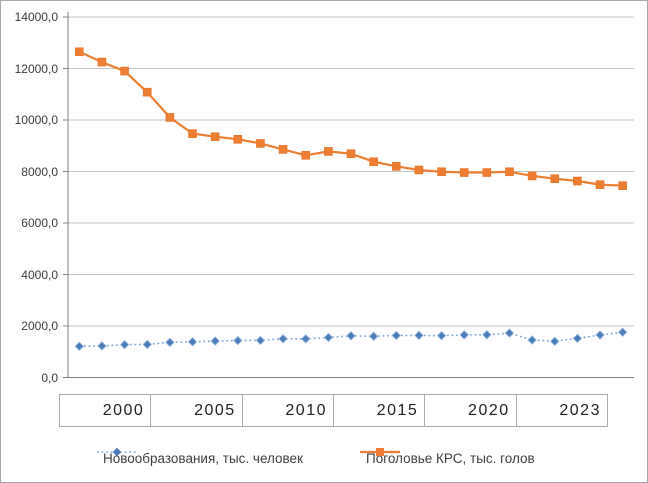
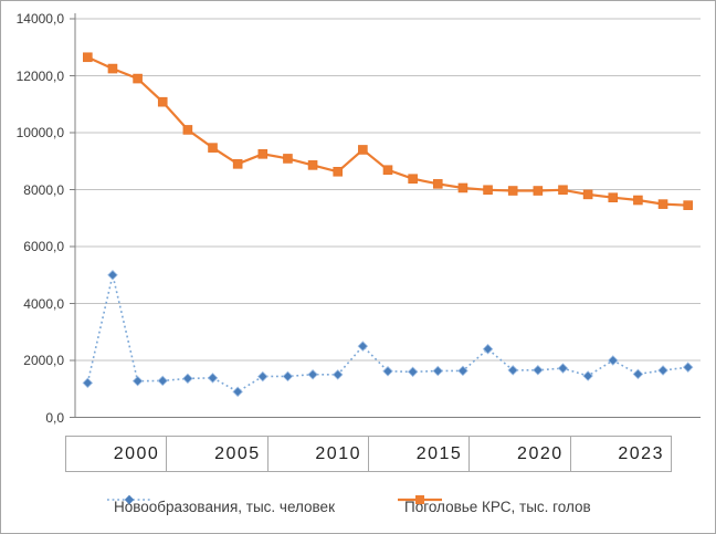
Новообразования, тыс. человек/2000: 1200 -> 5000
Новообразования, тыс. человек/2005: 1400 -> 900
Поголовье КРС, тыс. голов/2005: 9400 -> 8900
Новообразования, тыс. человек/2010: 1600 -> 2500
Поголовье КРС, тыс. голов/2010: 8800 -> 9400
Новообразования, тыс. человек/2015: 1600 -> 2400
Новообразования, тыс. человек/2020: 1400 -> 2000
